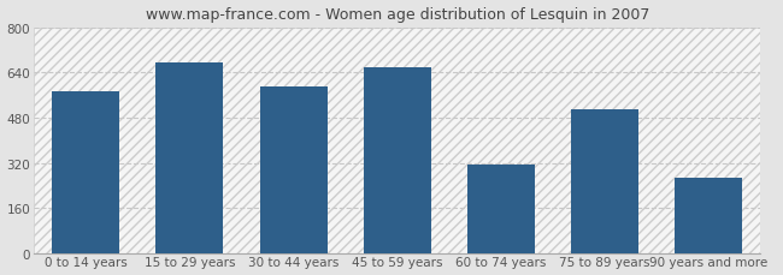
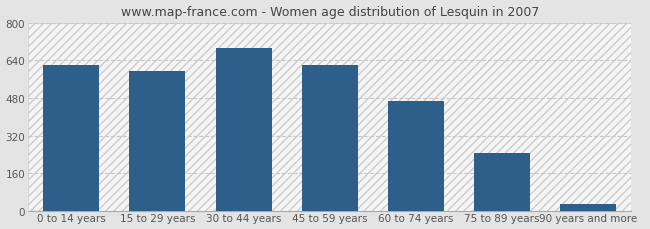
0 to 14 years: 575 -> 622
15 to 29 years: 675 -> 593
30 to 44 years: 590 -> 693
45 to 59 years: 660 -> 622
60 to 74 years: 315 -> 469
75 to 89 years: 510 -> 245
90 years and more: 265 -> 30
